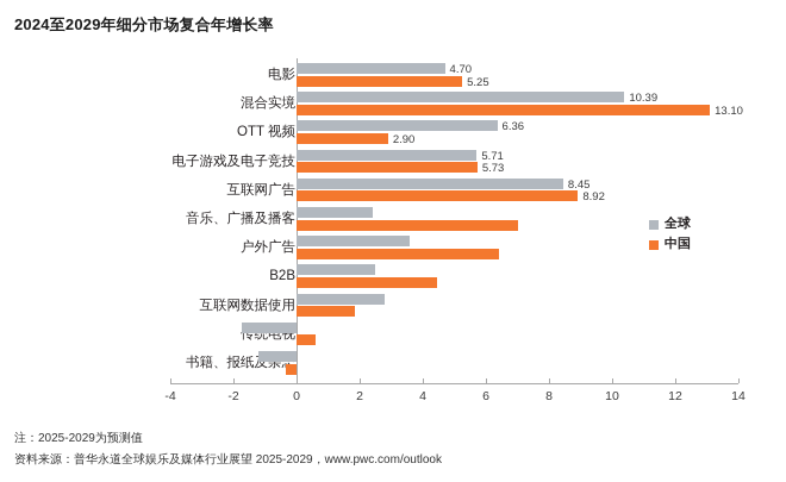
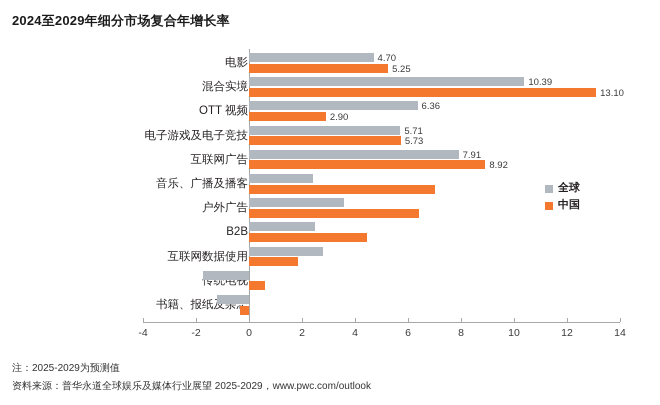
全球/互联网广告: 8.45 -> 7.91
